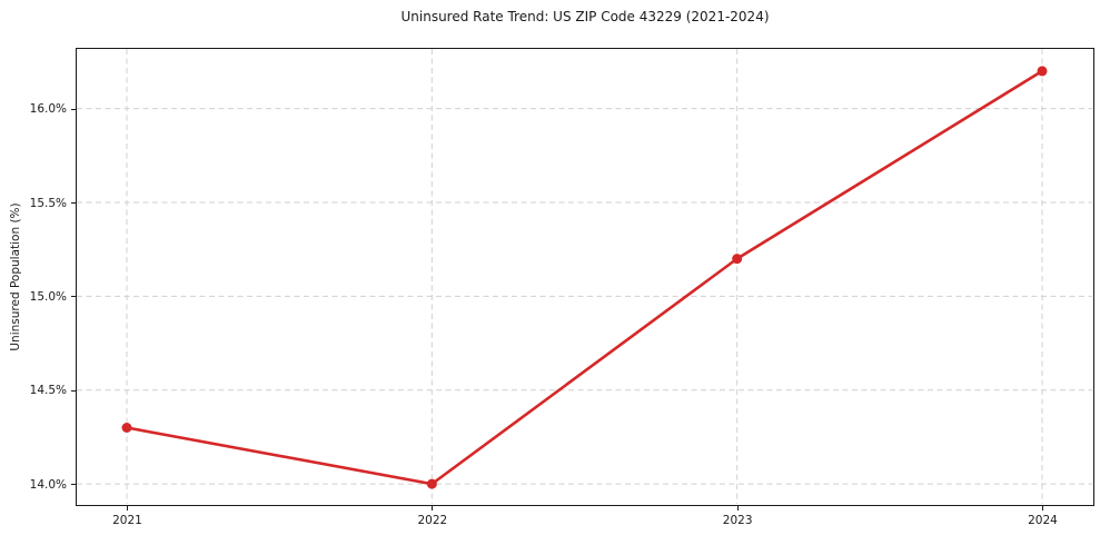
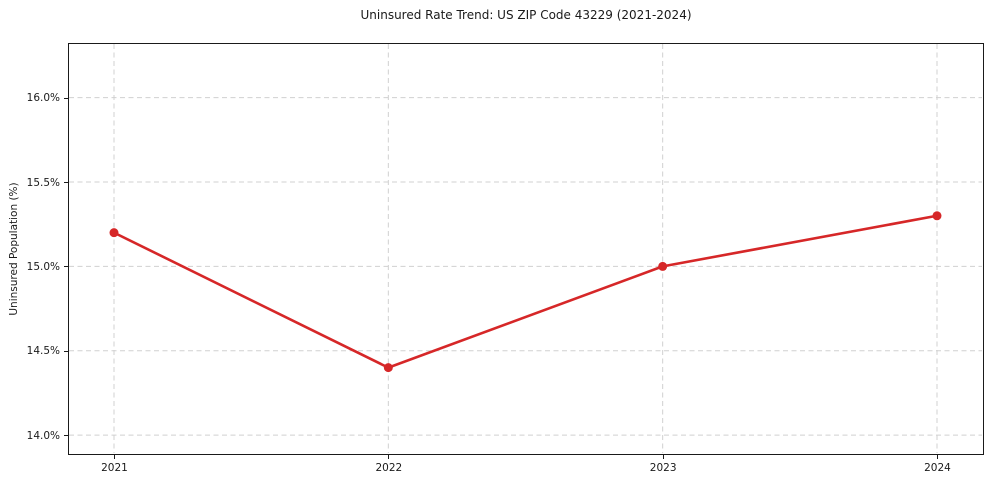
2021: 14.3% -> 15.2%
2022: 14.0% -> 14.4%
2023: 15.2% -> 15.0%
2024: 16.2% -> 15.3%
